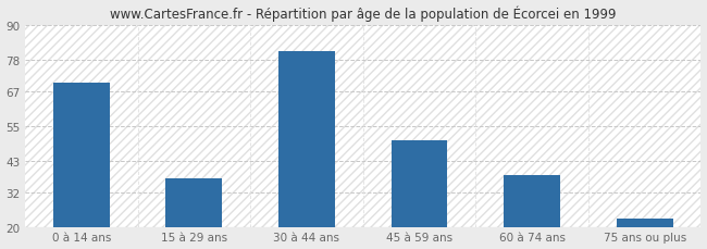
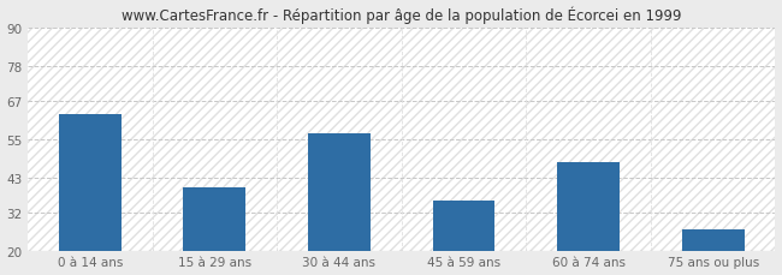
0 à 14 ans: 70 -> 63
15 à 29 ans: 37 -> 40
30 à 44 ans: 81 -> 57
45 à 59 ans: 50 -> 36
60 à 74 ans: 38 -> 48
75 ans ou plus: 23 -> 27
